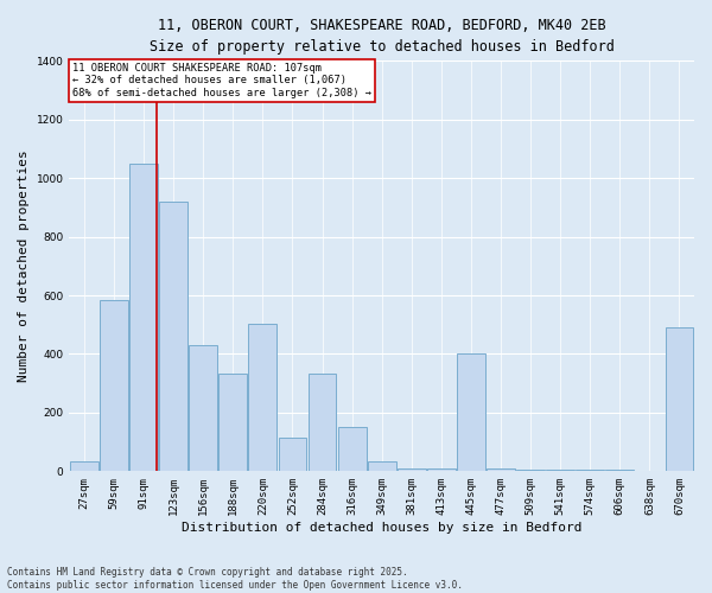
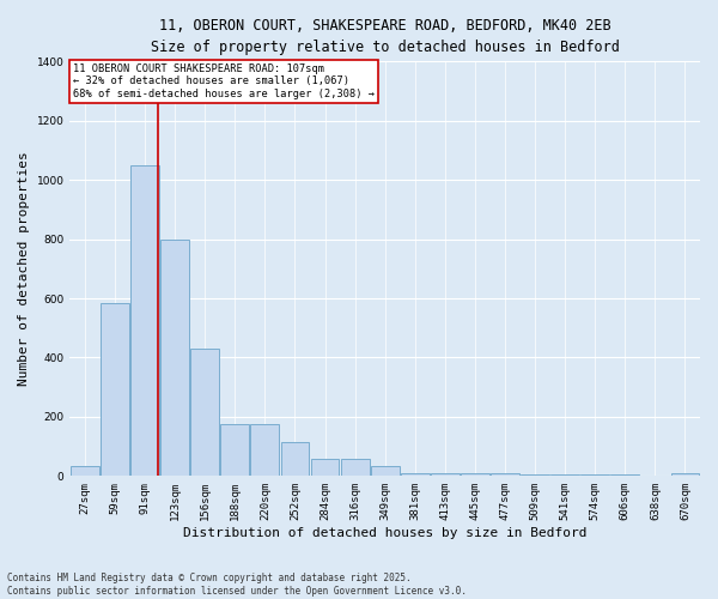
123sqm: 920 -> 800
188sqm: 335 -> 175
220sqm: 505 -> 175
284sqm: 335 -> 60
316sqm: 150 -> 60
445sqm: 400 -> 10
670sqm: 490 -> 8
